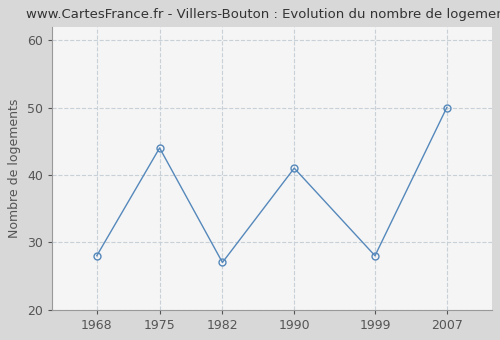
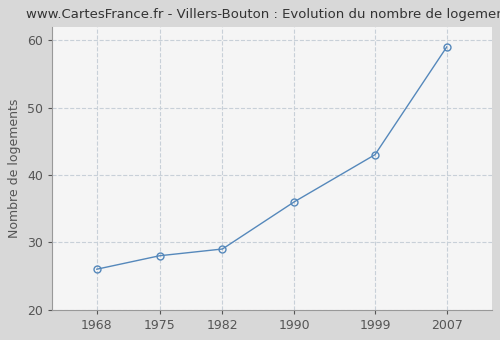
1968: 28 -> 26
1975: 44 -> 28
1982: 27 -> 29
1990: 41 -> 36
1999: 28 -> 43
2007: 50 -> 59
